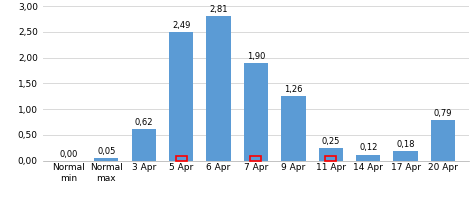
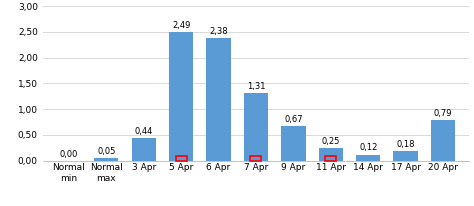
3 Apr: 0,62 -> 0,44
6 Apr: 2,81 -> 2,38
7 Apr: 1,90 -> 1,31
9 Apr: 1,26 -> 0,67
